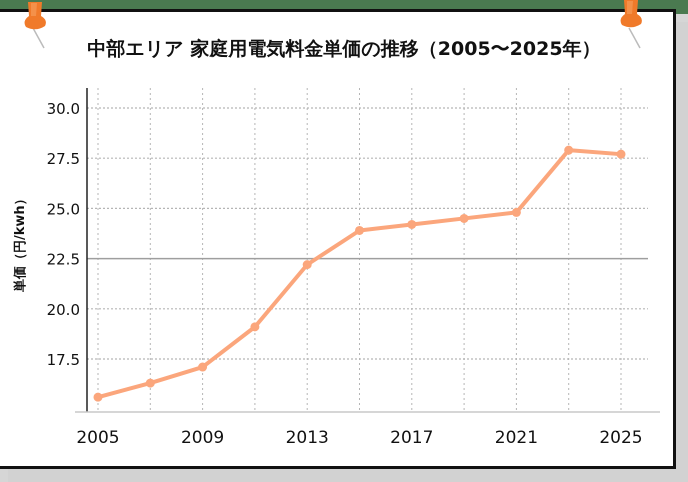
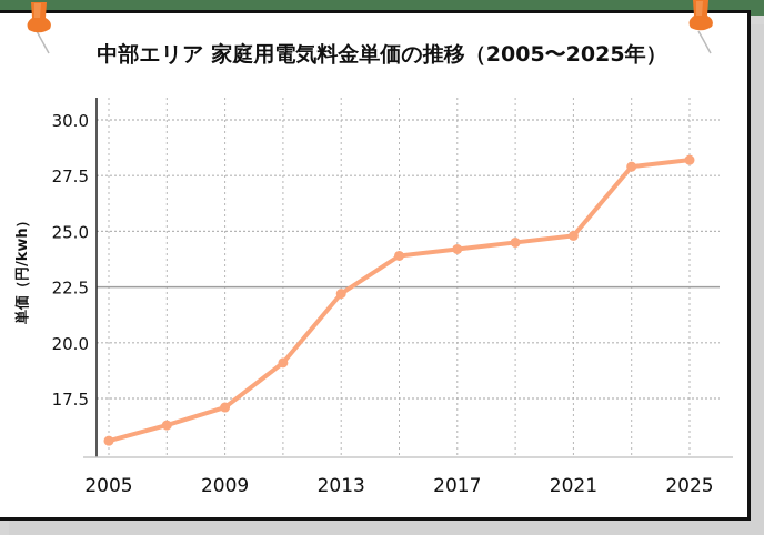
2025: 27.7 -> 28.2
